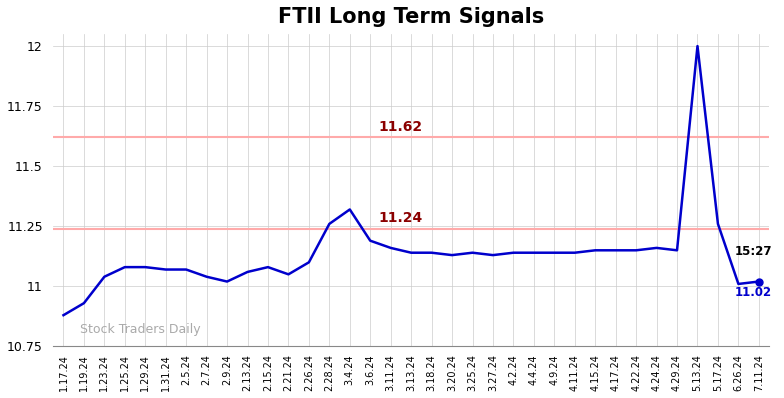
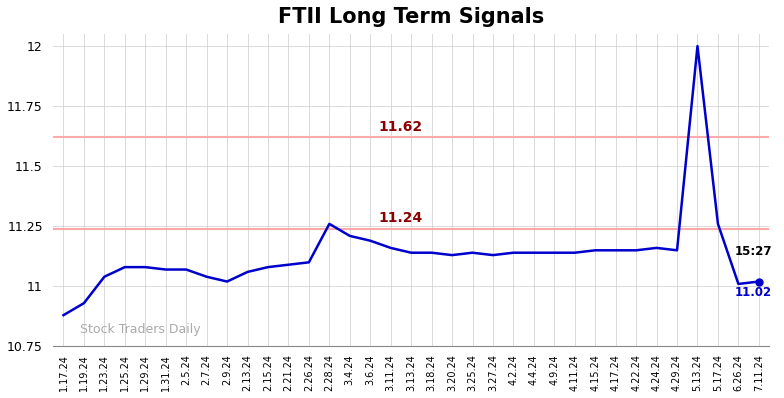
2.21.24: 11.05 -> 11.09
3.4.24: 11.32 -> 11.21
